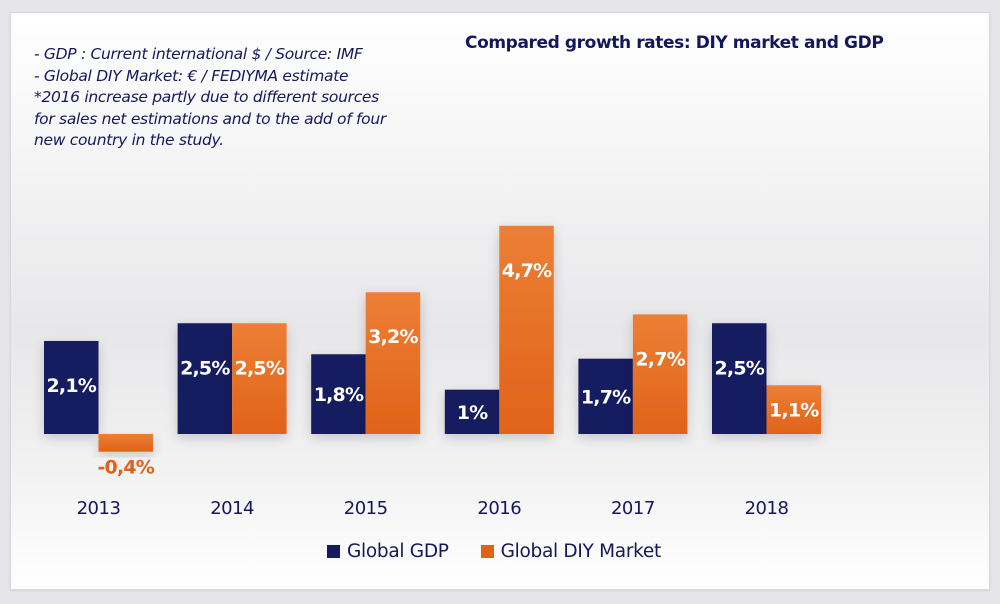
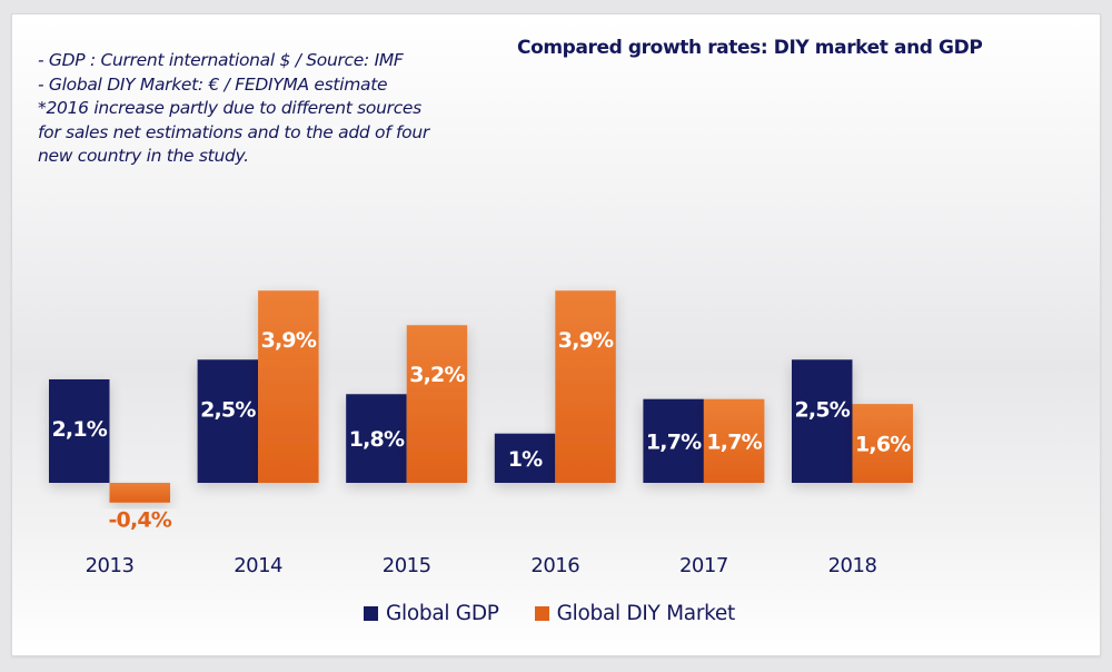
Global DIY Market/2014: 2,5% -> 3,9%
Global DIY Market/2016: 4,7% -> 3,9%
Global DIY Market/2017: 2,7% -> 1,7%
Global DIY Market/2018: 1,1% -> 1,6%
